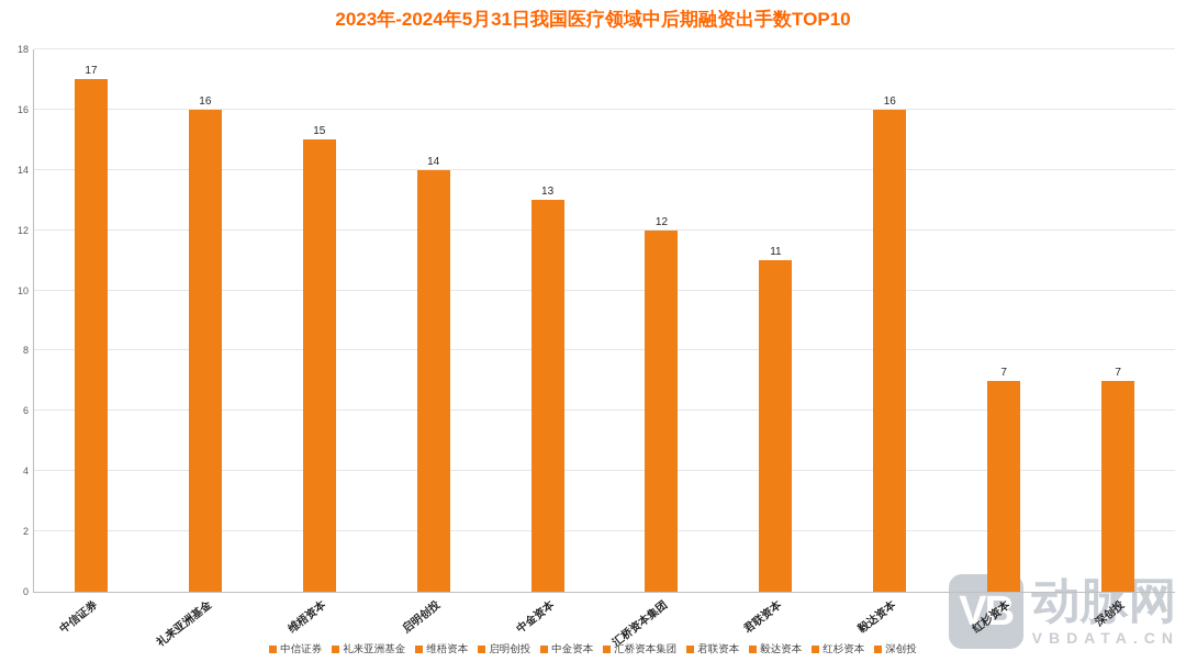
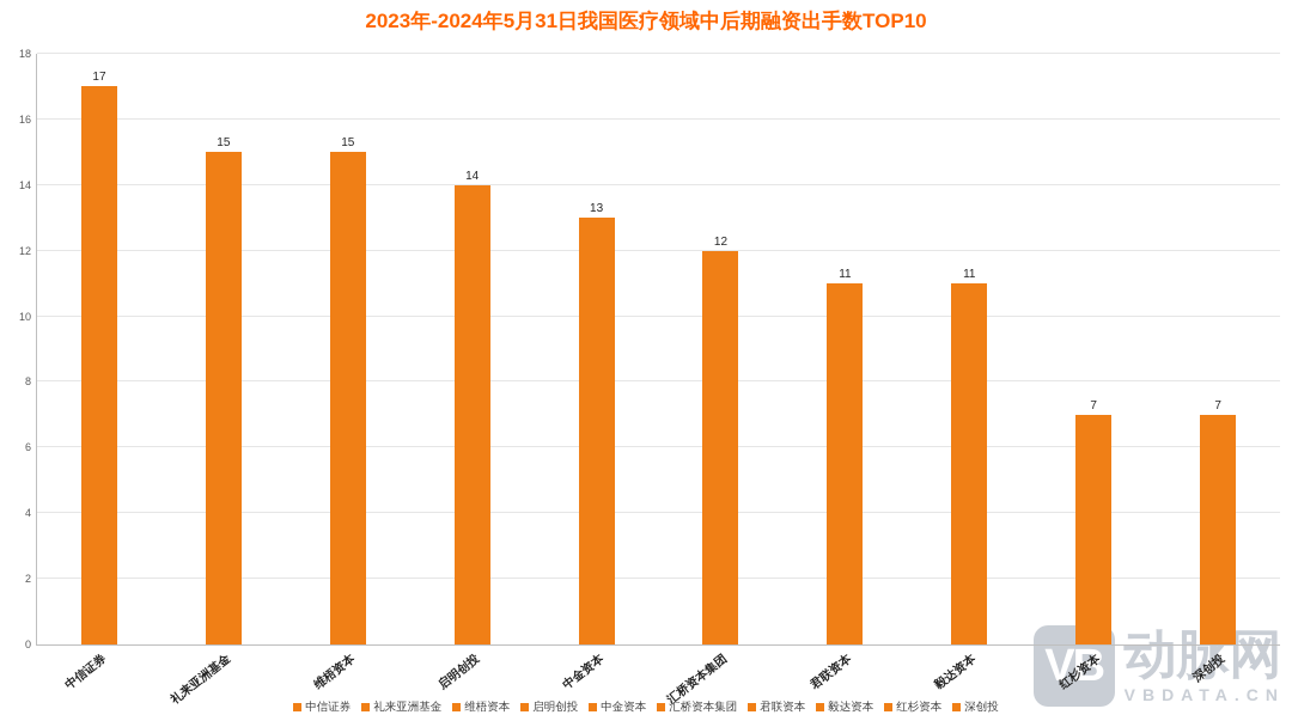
礼来亚洲基金: 16 -> 15
毅达资本: 16 -> 11
